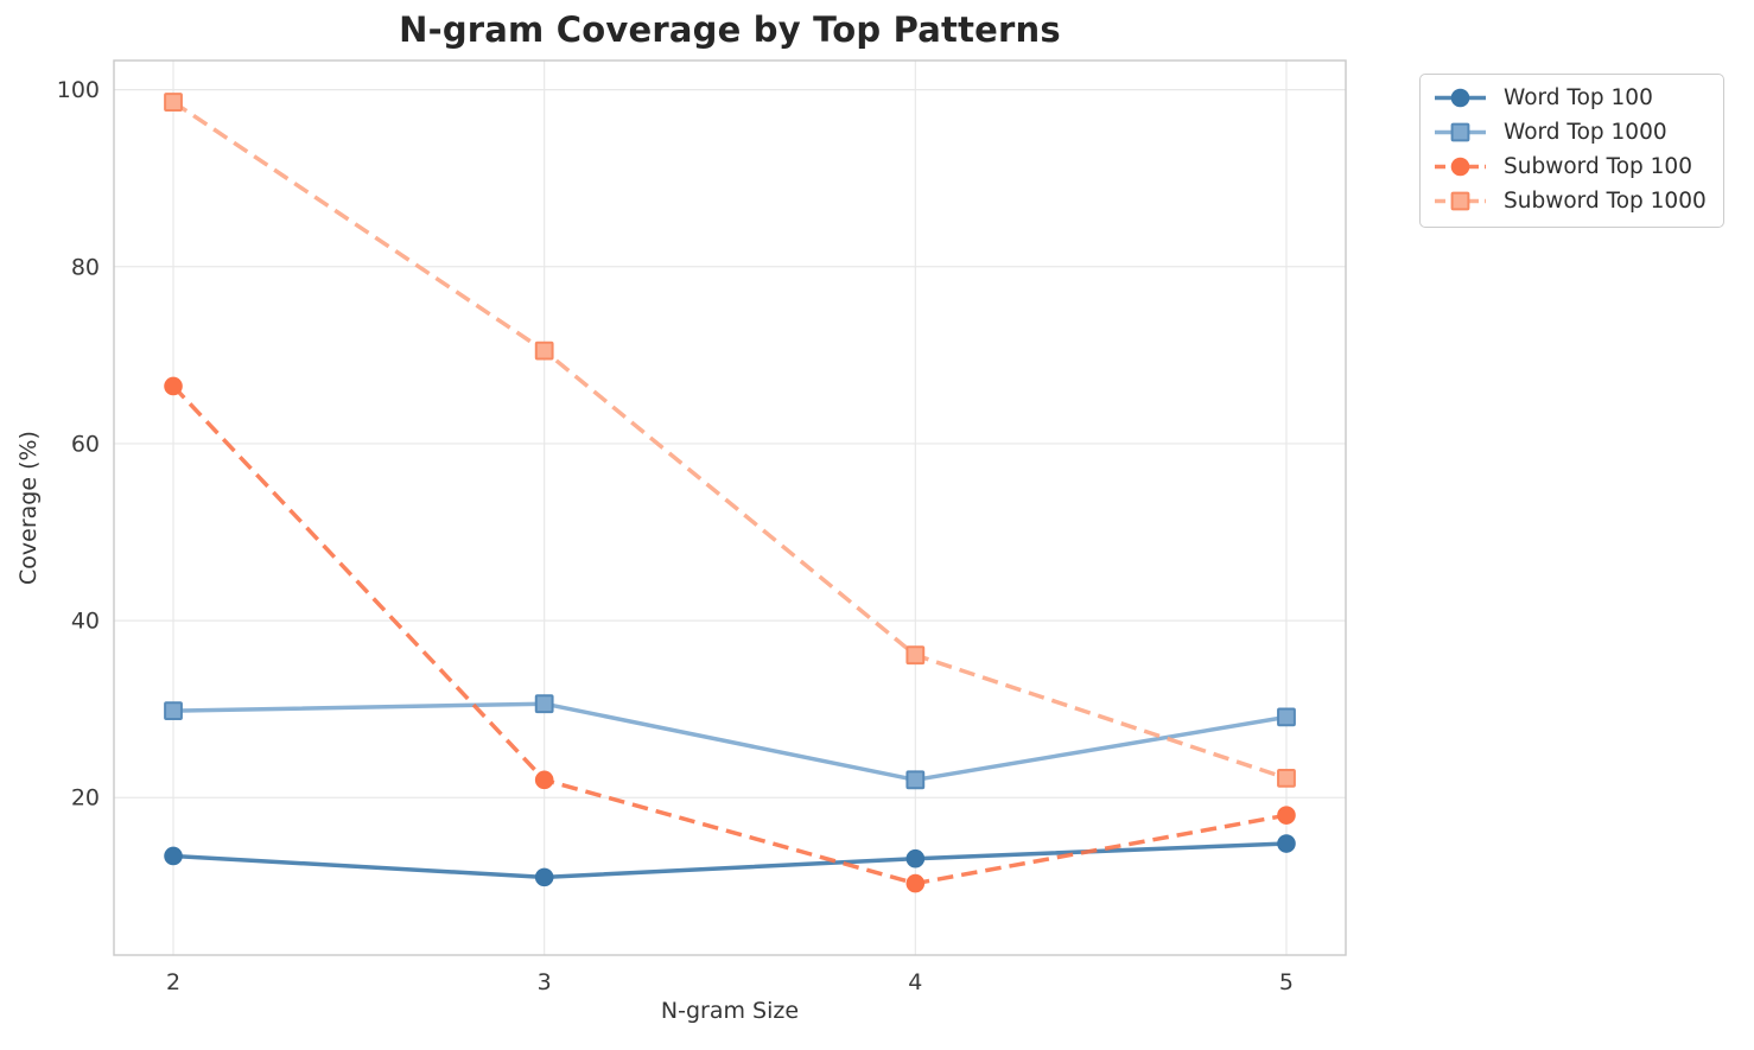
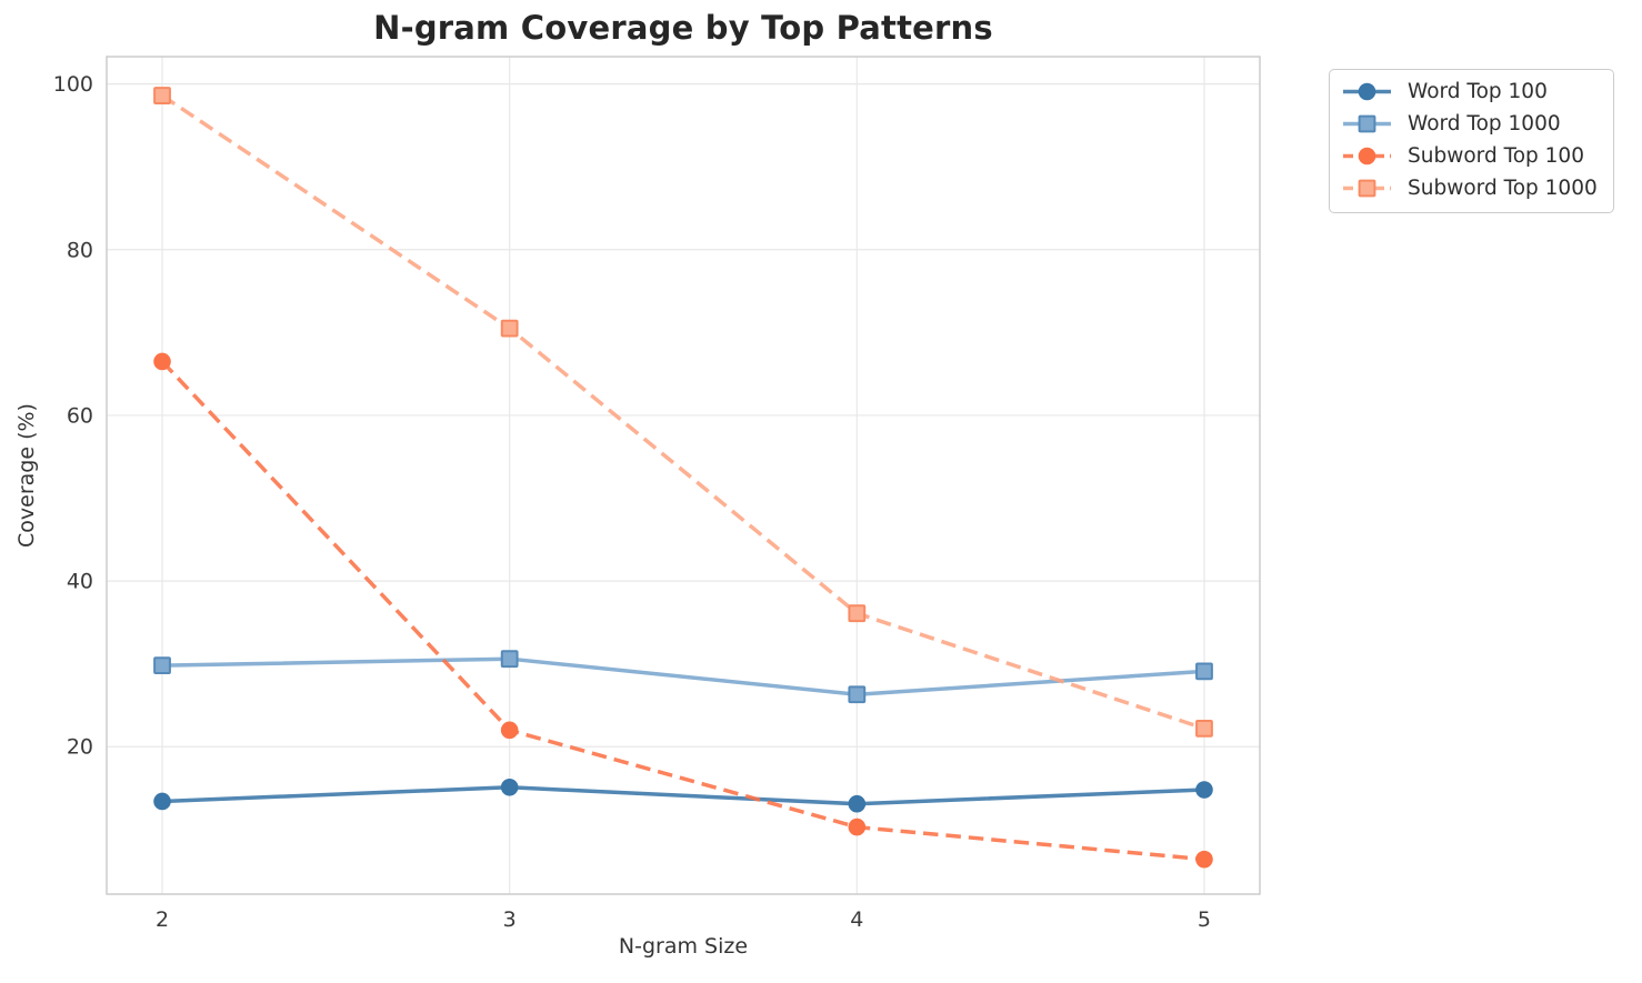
Word Top 100/3: 11 -> 15
Word Top 1000/4: 22 -> 26
Subword Top 100/5: 18 -> 6
